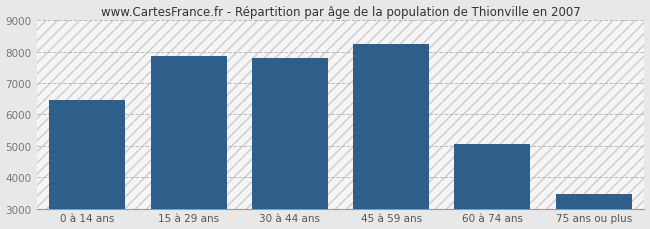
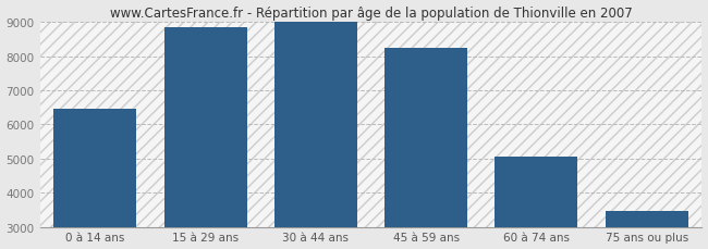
15 à 29 ans: 7850 -> 8830
30 à 44 ans: 7800 -> 8990
